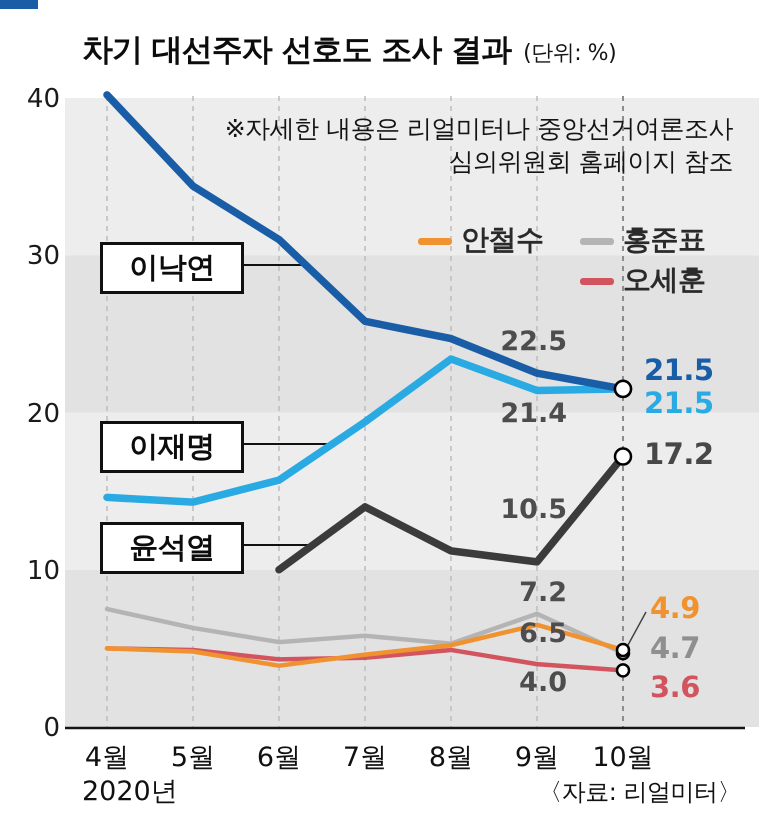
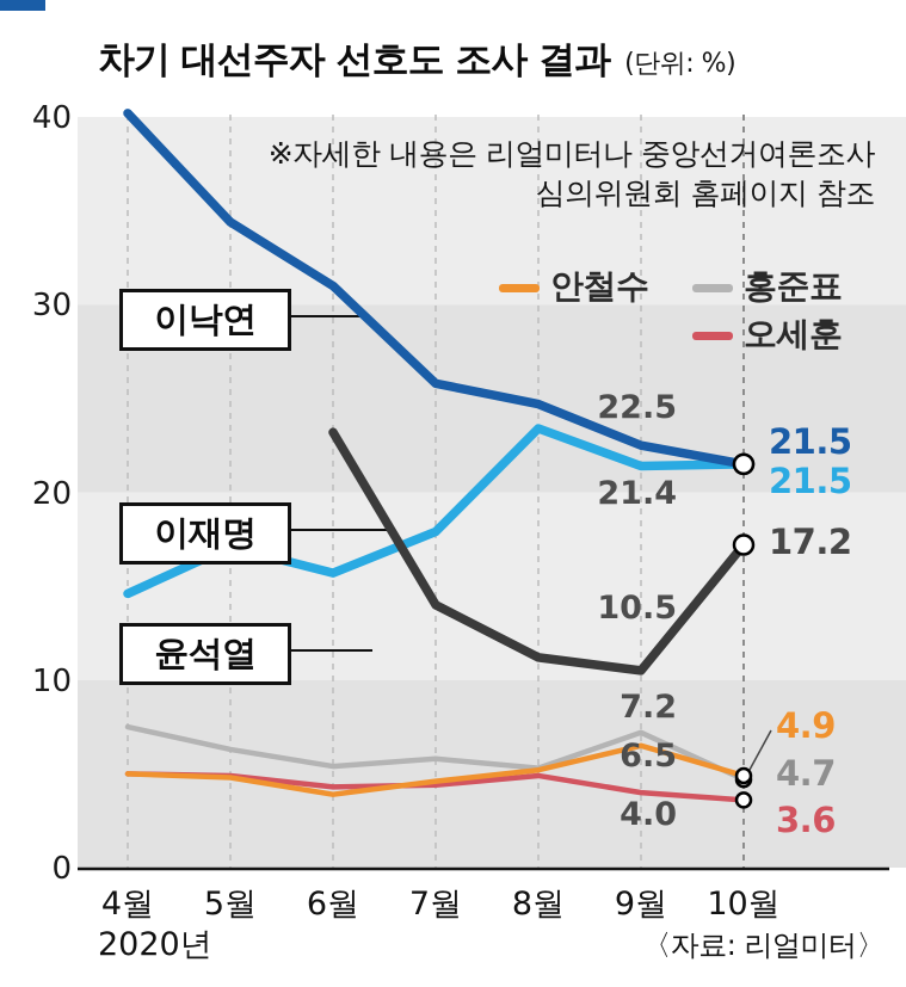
이재명/5월: 14.3 -> 17.1
윤석열/6월: 10.0 -> 23.2
이재명/7월: 19.4 -> 17.9
